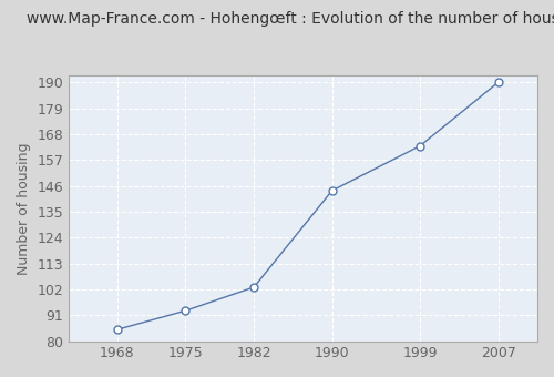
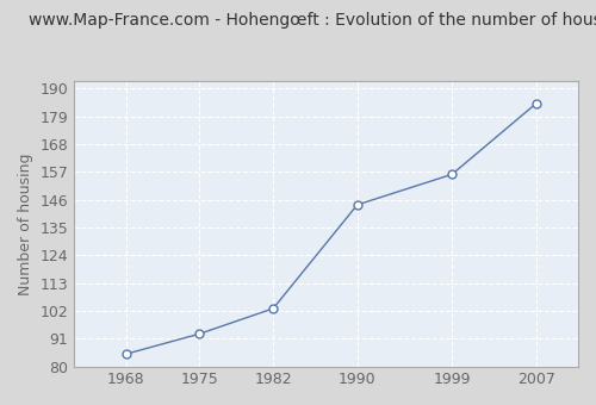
1999: 163 -> 156
2007: 190 -> 184
